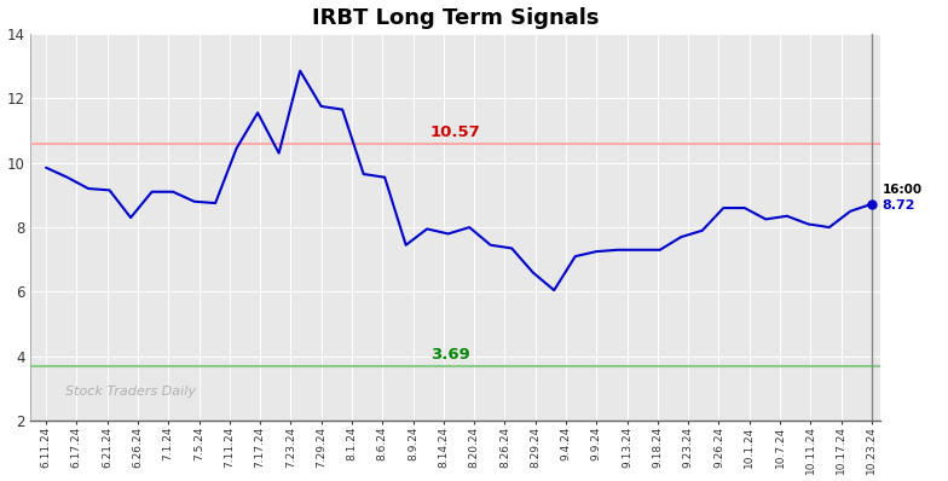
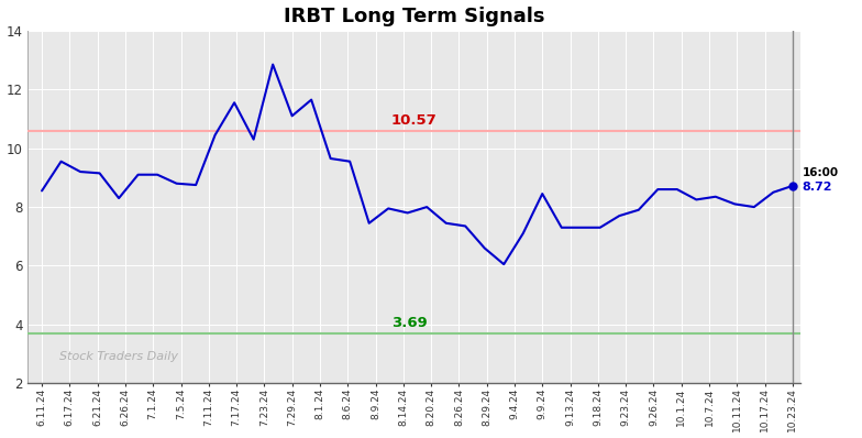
6.11.24: 9.85 -> 8.55
7.29.24: 11.75 -> 11.10
9.9.24: 7.25 -> 8.45
